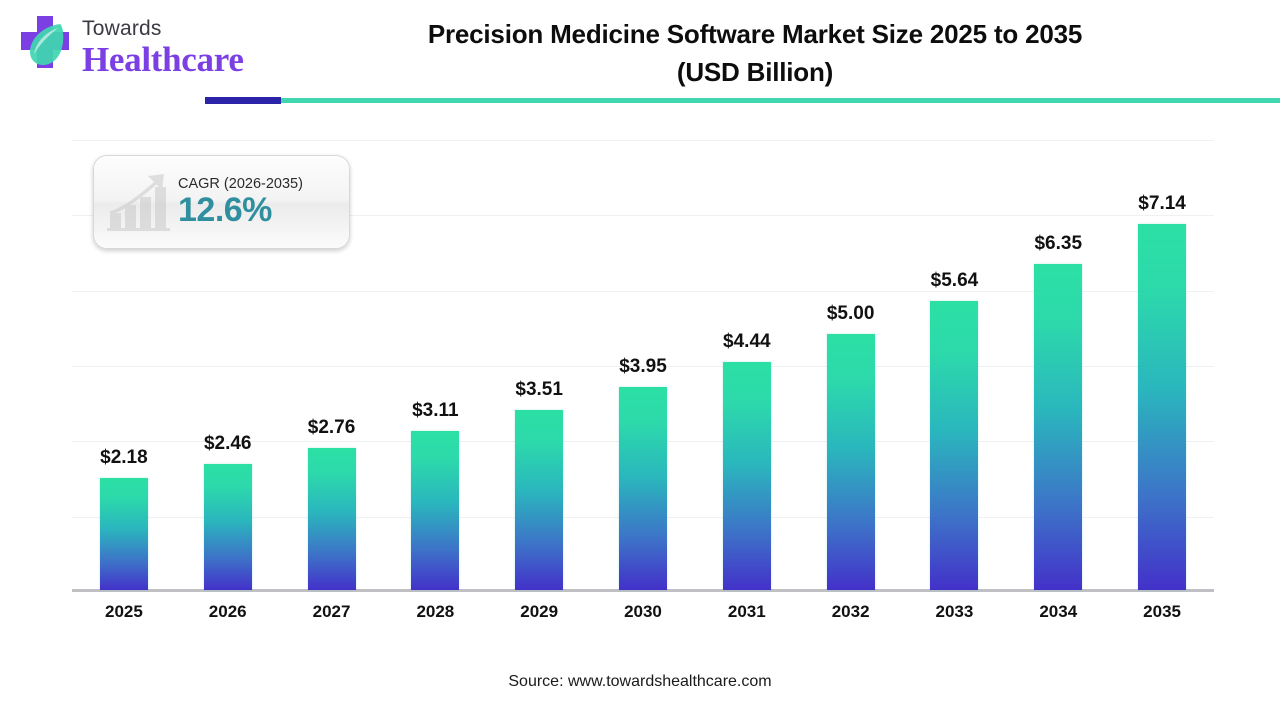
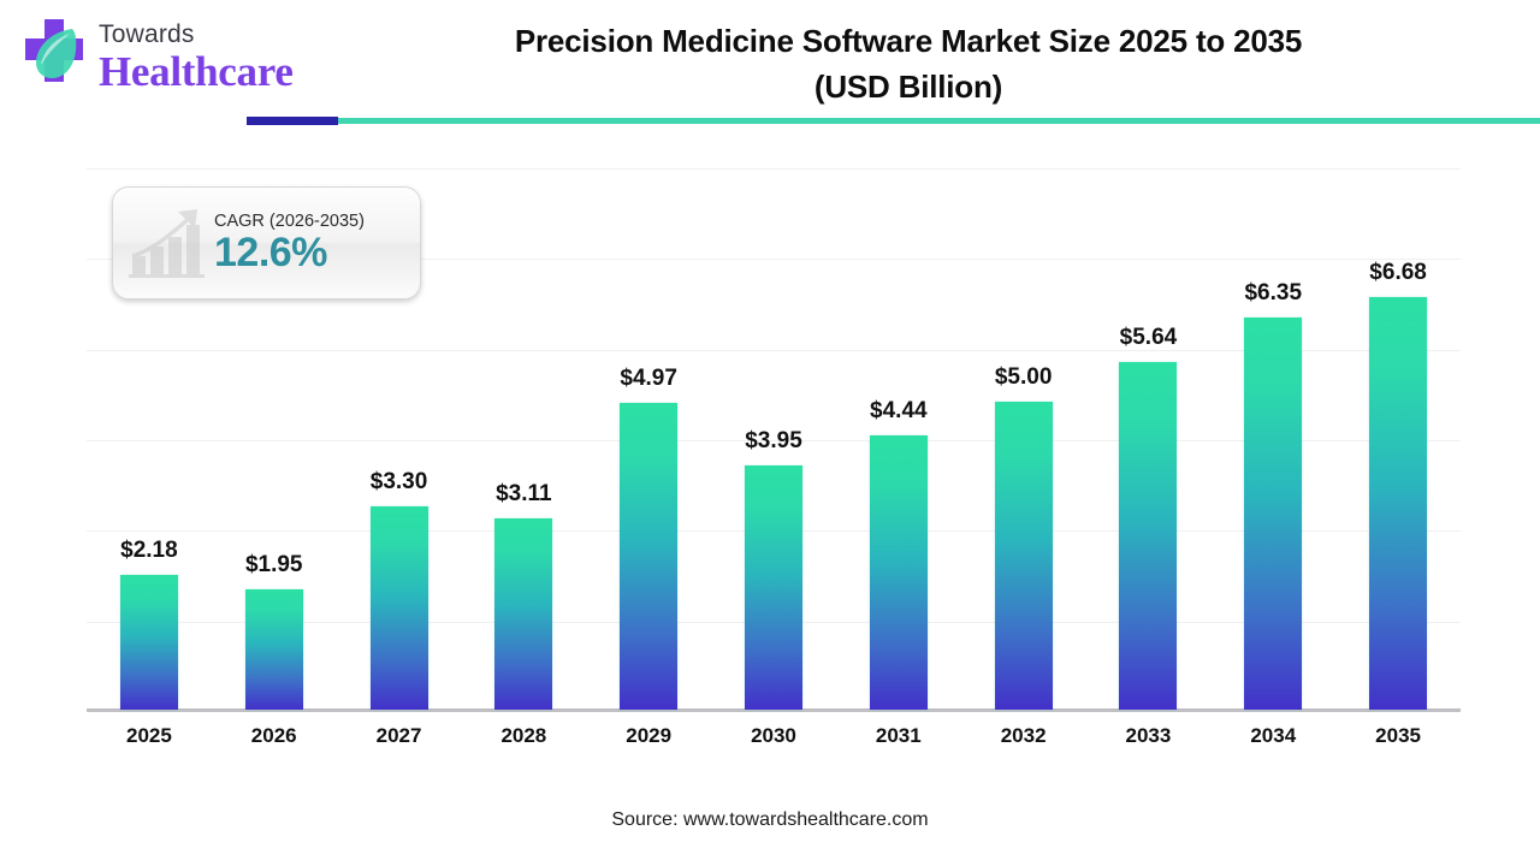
2026: $2.46 -> $1.95
2027: $2.76 -> $3.30
2029: $3.51 -> $4.97
2035: $7.14 -> $6.68
